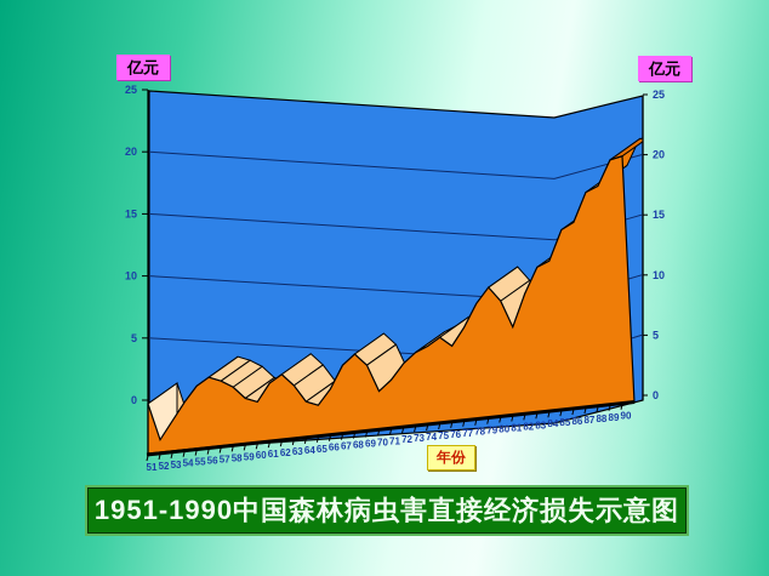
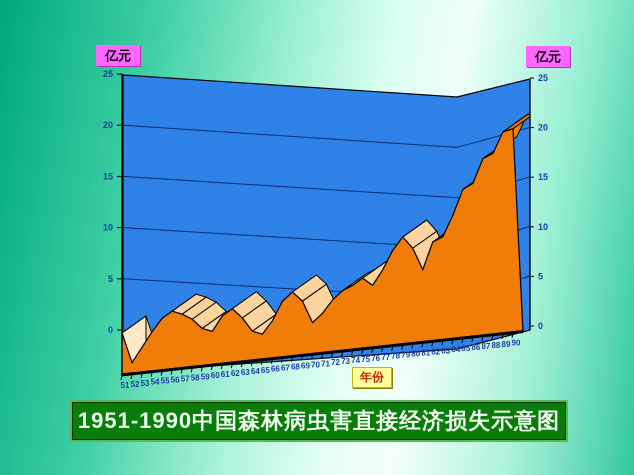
83: 12 -> 10
